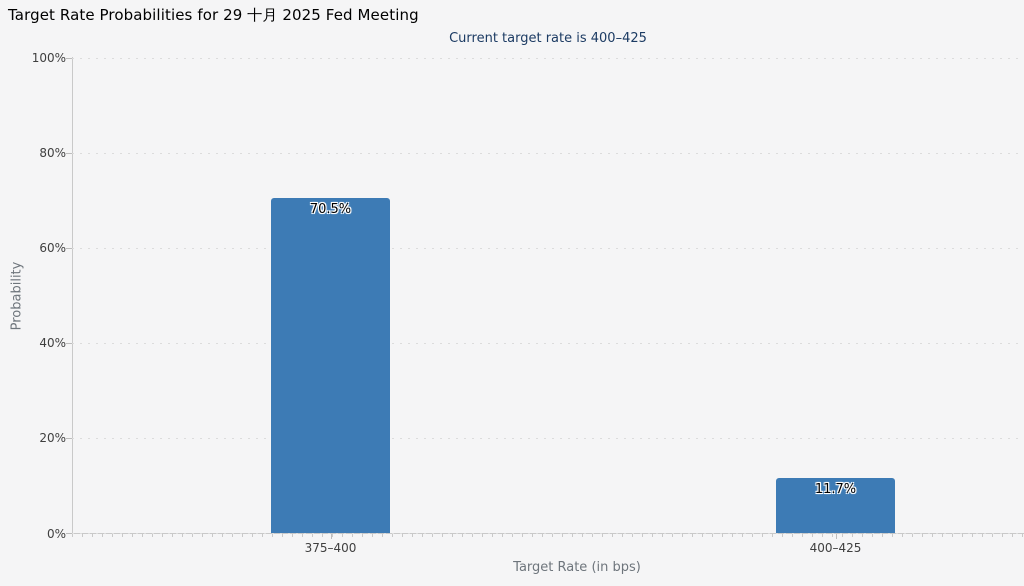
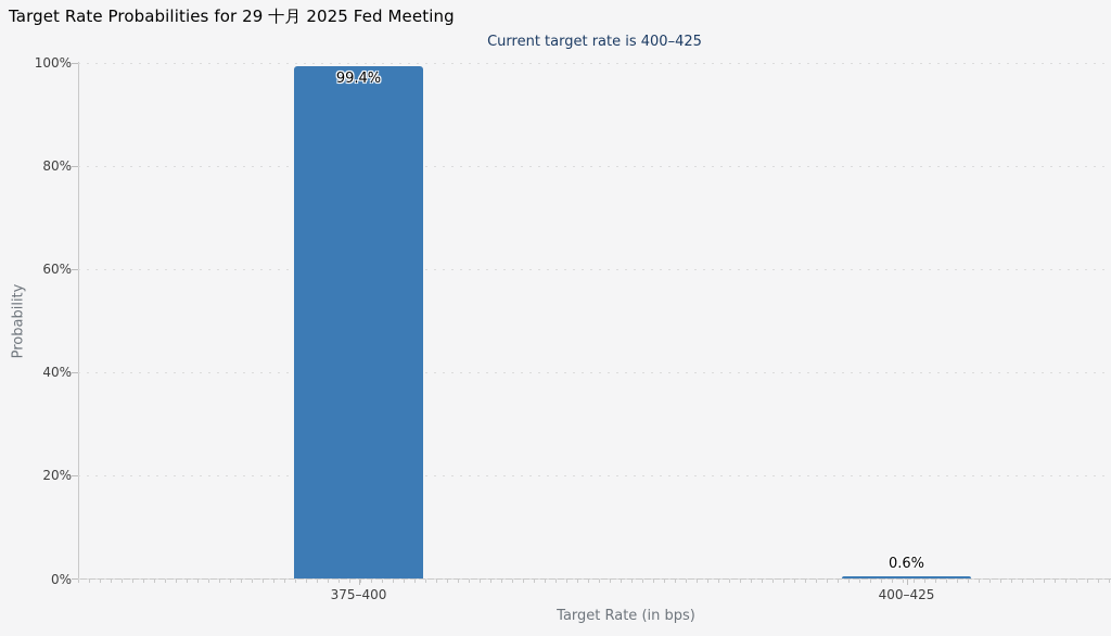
375–400: 70.5% -> 99.4%
400–425: 11.7% -> 0.6%
